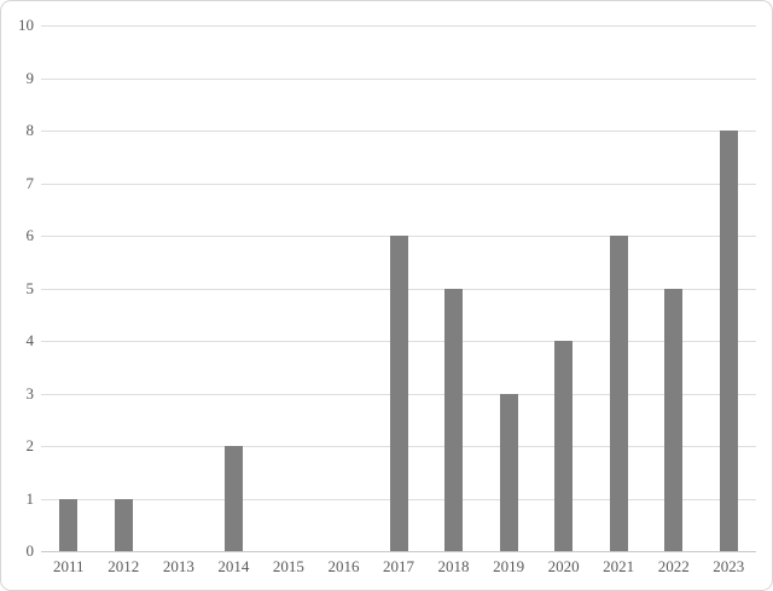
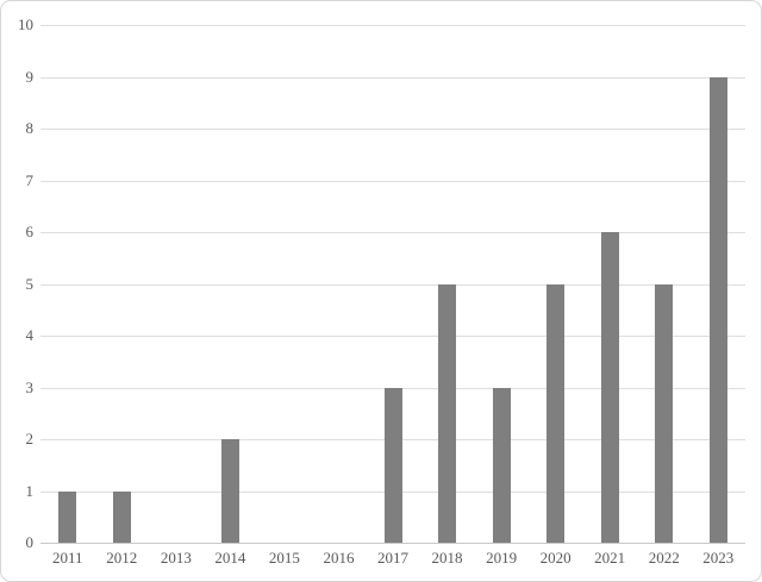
2017: 6 -> 3
2020: 4 -> 5
2023: 8 -> 9
